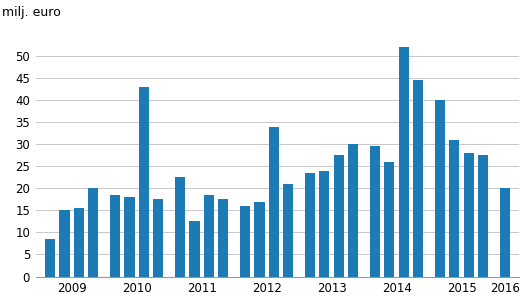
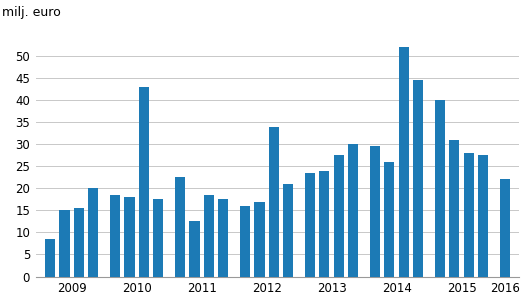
2016: 20.0 -> 22.0
